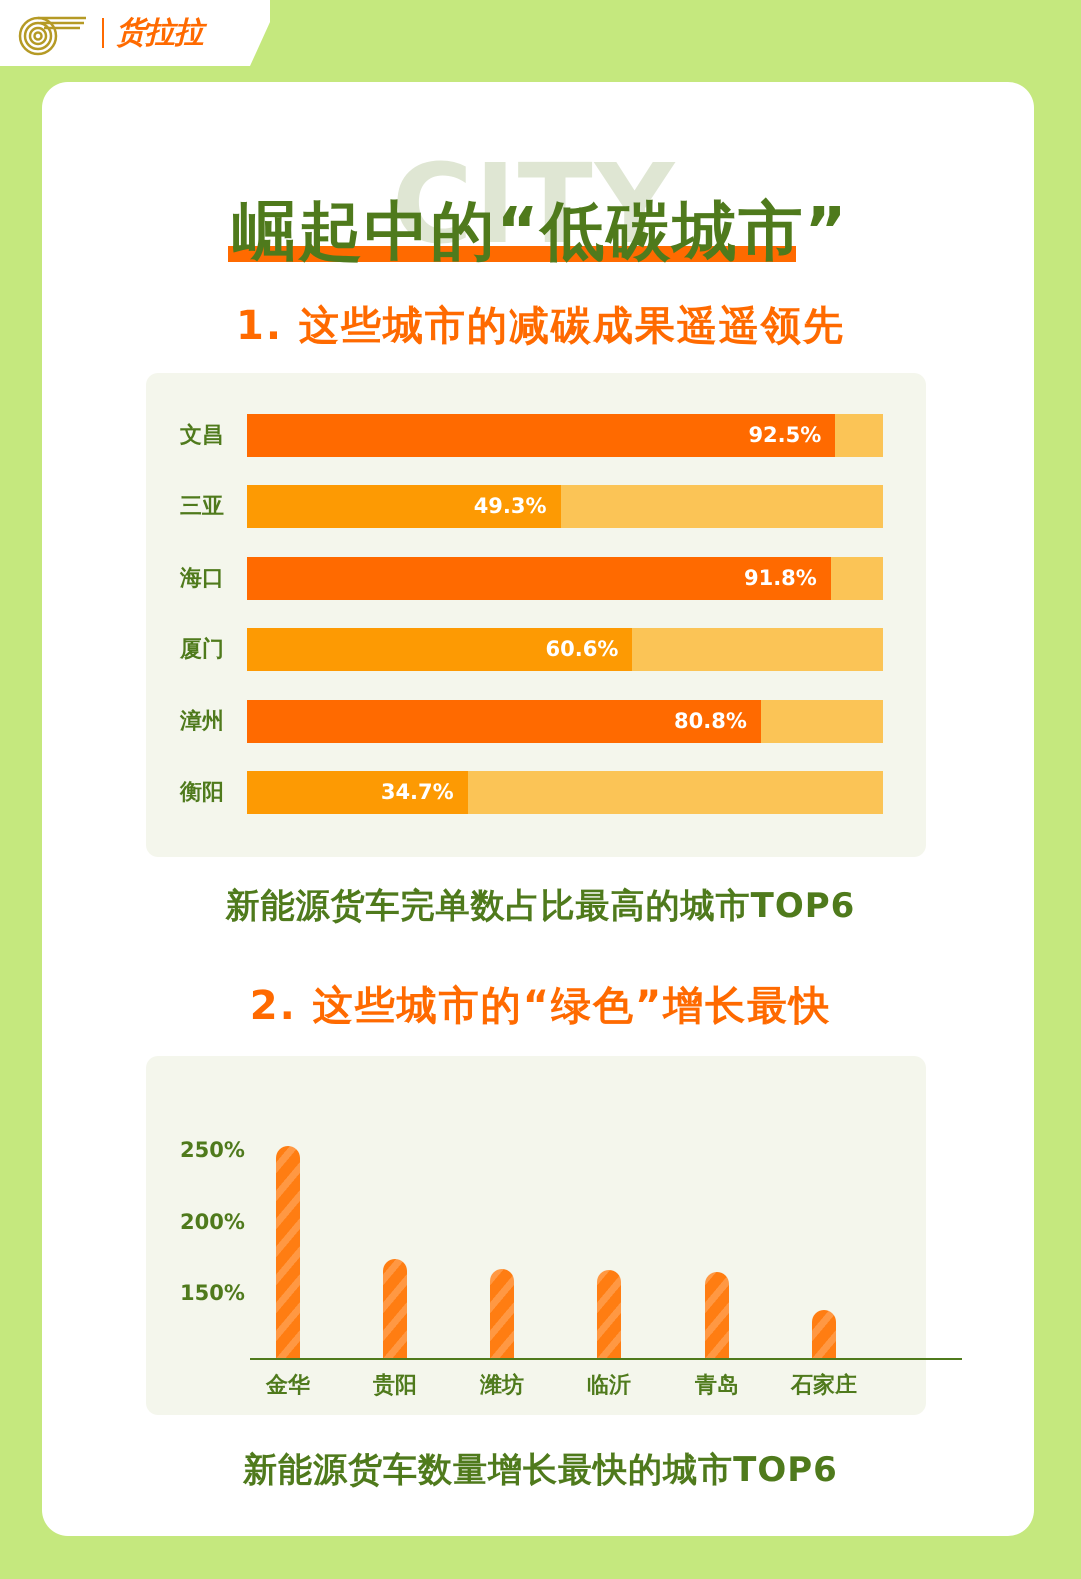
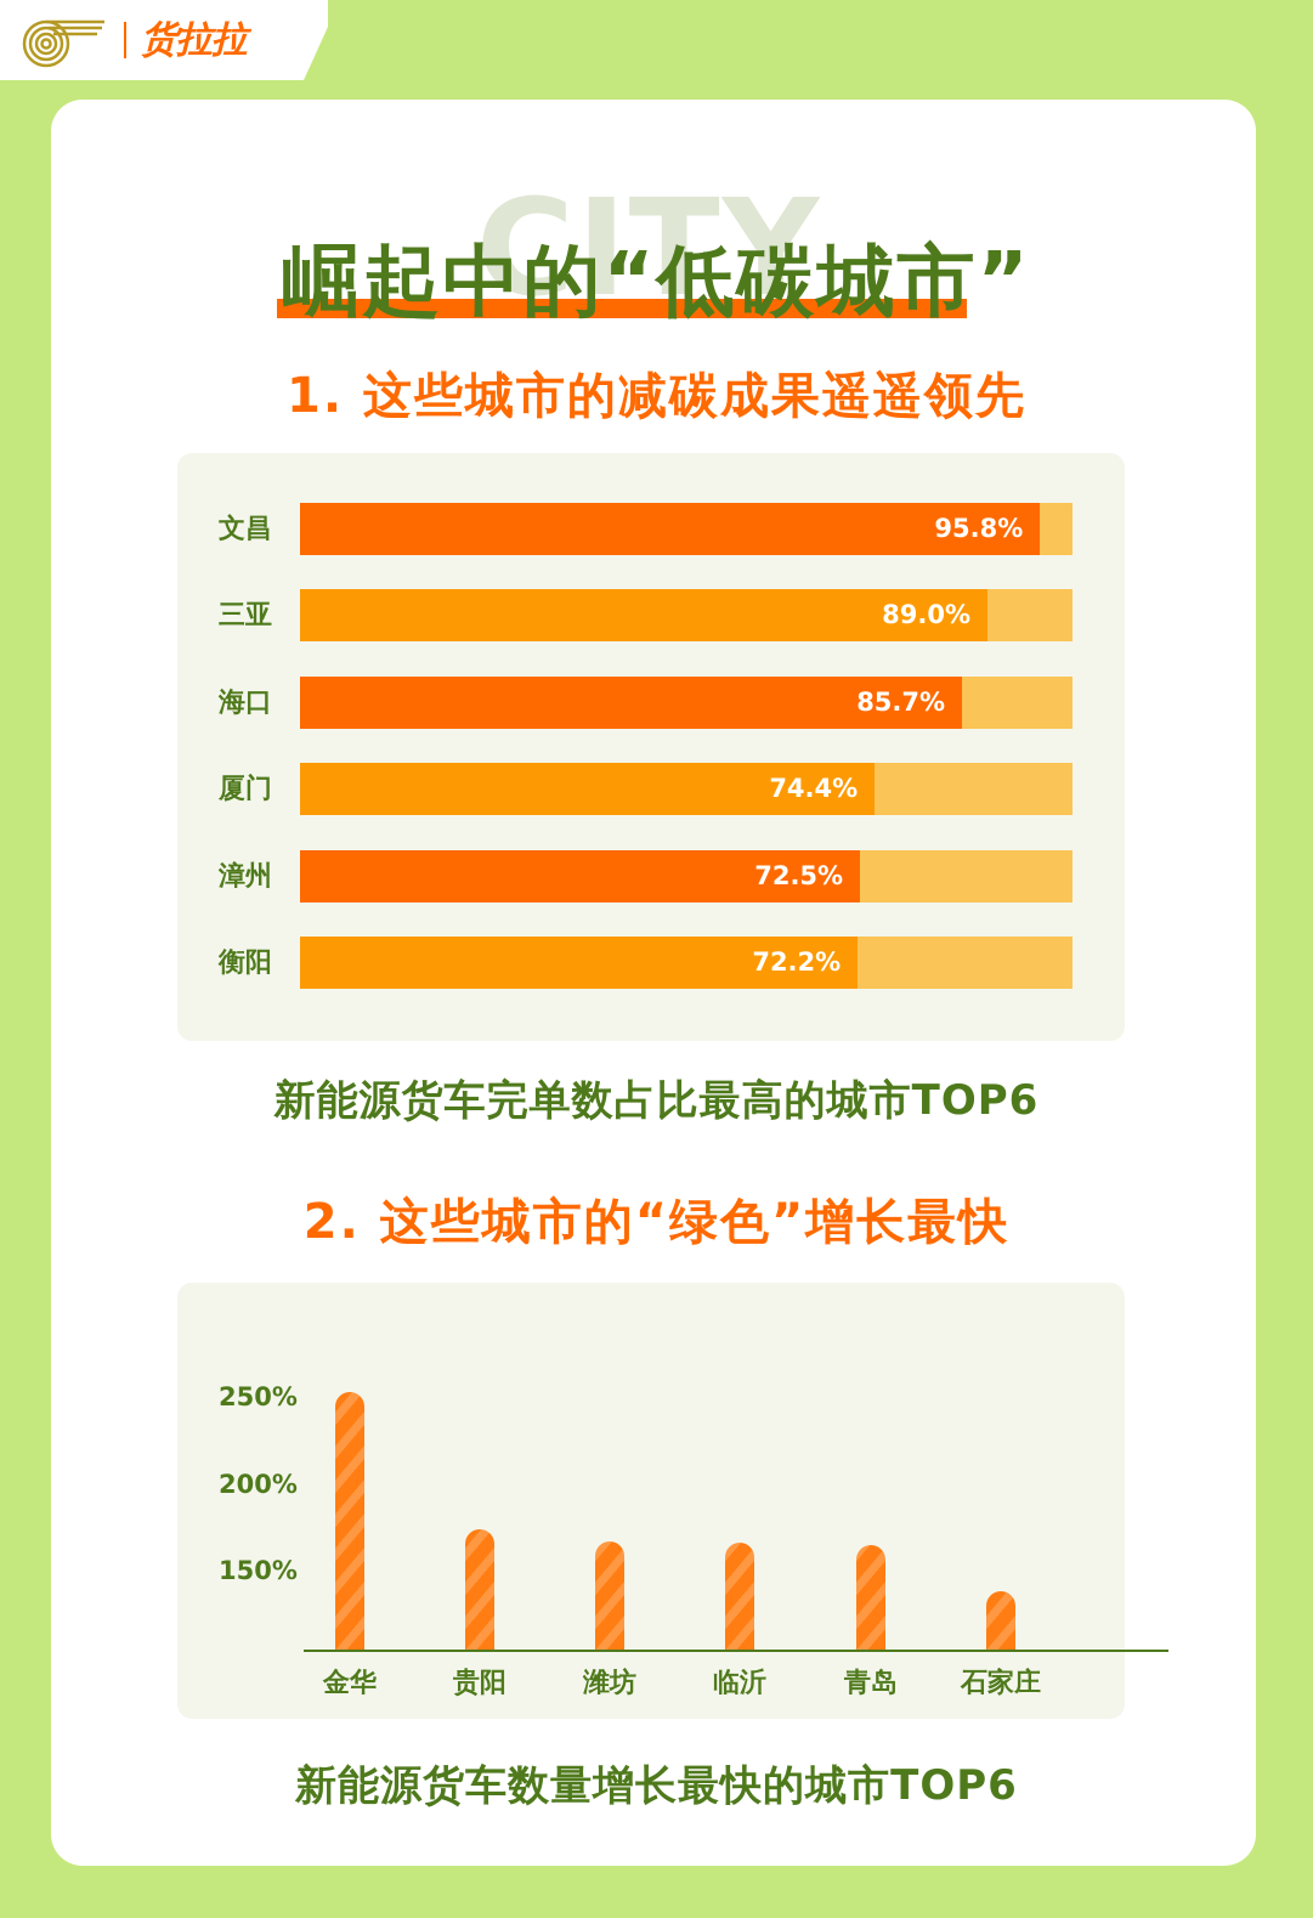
新能源货车完单数占比最高的城市TOP6/文昌: 92.5% -> 95.8%
新能源货车完单数占比最高的城市TOP6/三亚: 49.3% -> 89.0%
新能源货车完单数占比最高的城市TOP6/海口: 91.8% -> 85.7%
新能源货车完单数占比最高的城市TOP6/厦门: 60.6% -> 74.4%
新能源货车完单数占比最高的城市TOP6/漳州: 80.8% -> 72.5%
新能源货车完单数占比最高的城市TOP6/衡阳: 34.7% -> 72.2%
